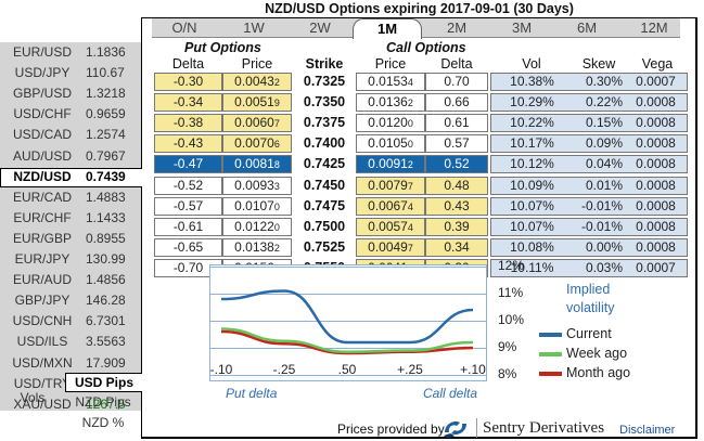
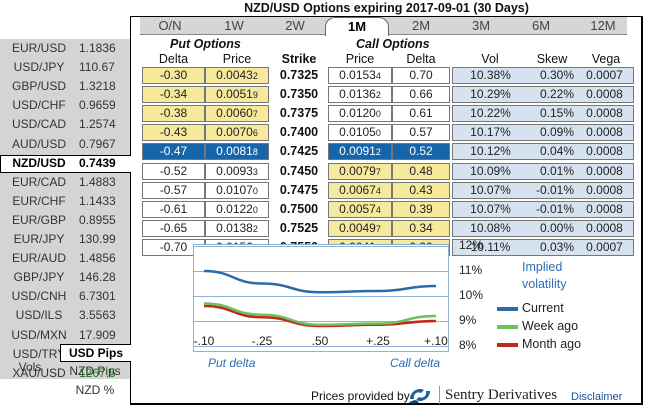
Current/-.10: 10,8% -> 11,0%
Current/-.25: 11,1% -> 10,5%
Current/.50: 9,2% -> 10,2%
Current/+.25: 9,2% -> 10,2%
